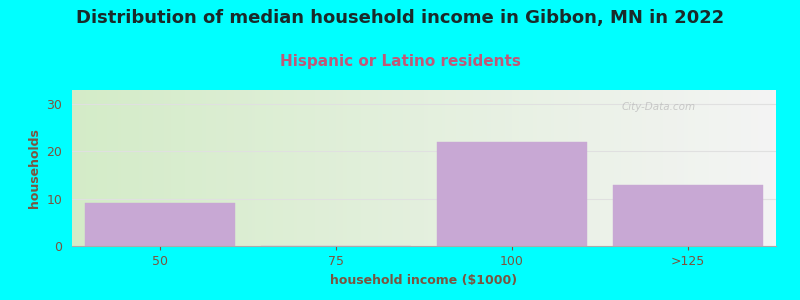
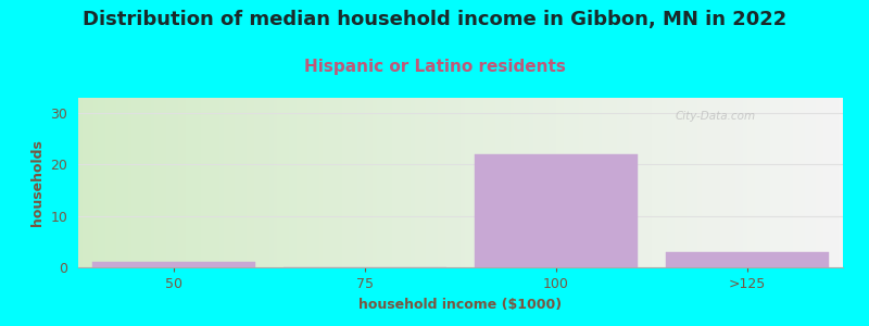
50: 9 -> 1
>125: 13 -> 3
